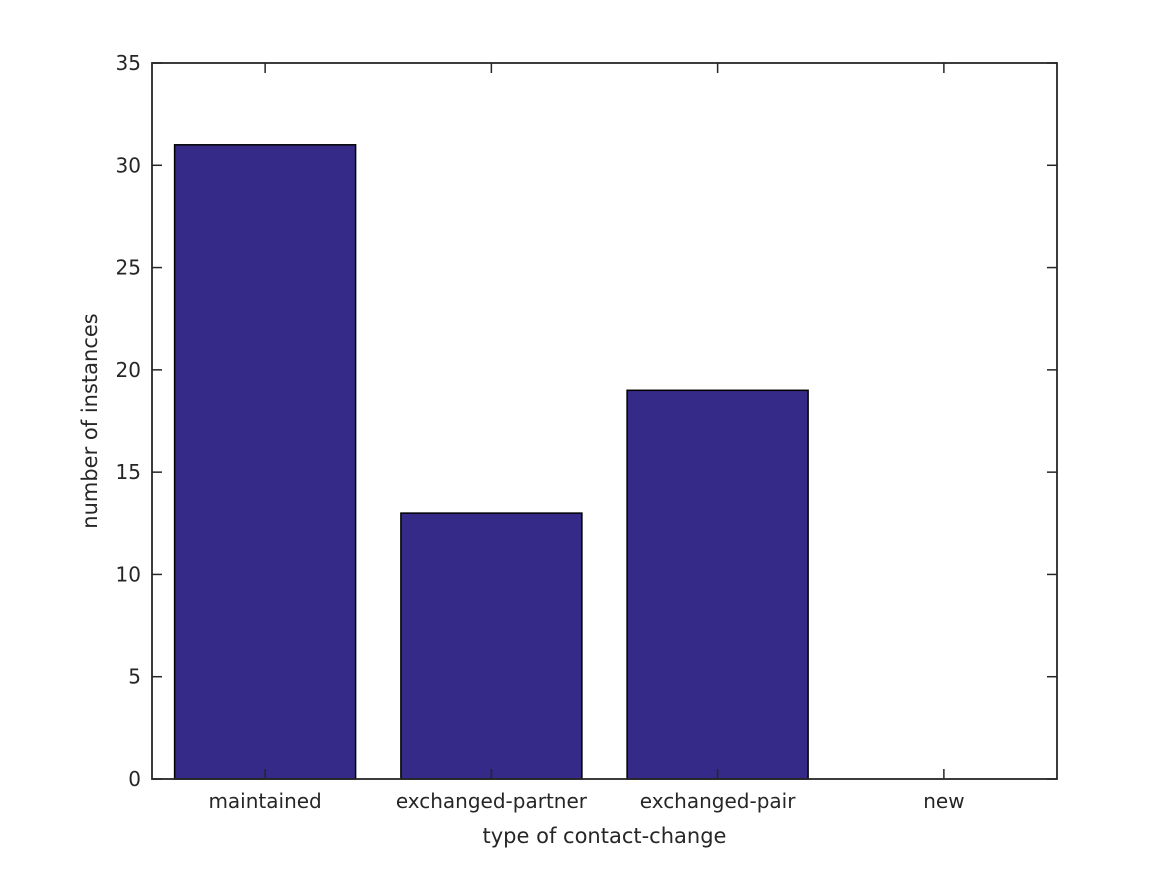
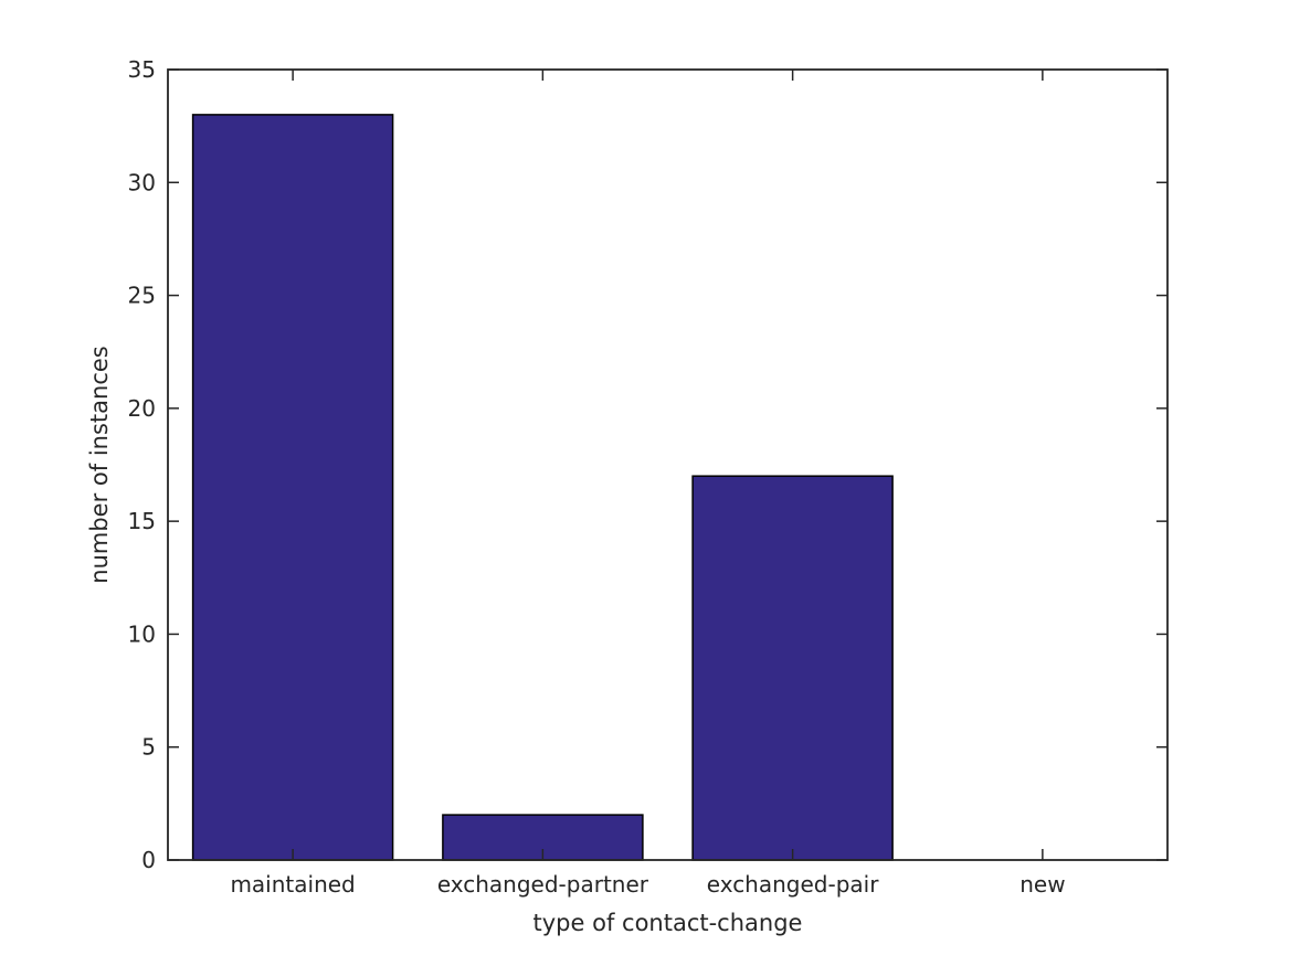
maintained: 31 -> 33
exchanged-partner: 13 -> 2
exchanged-pair: 19 -> 17
